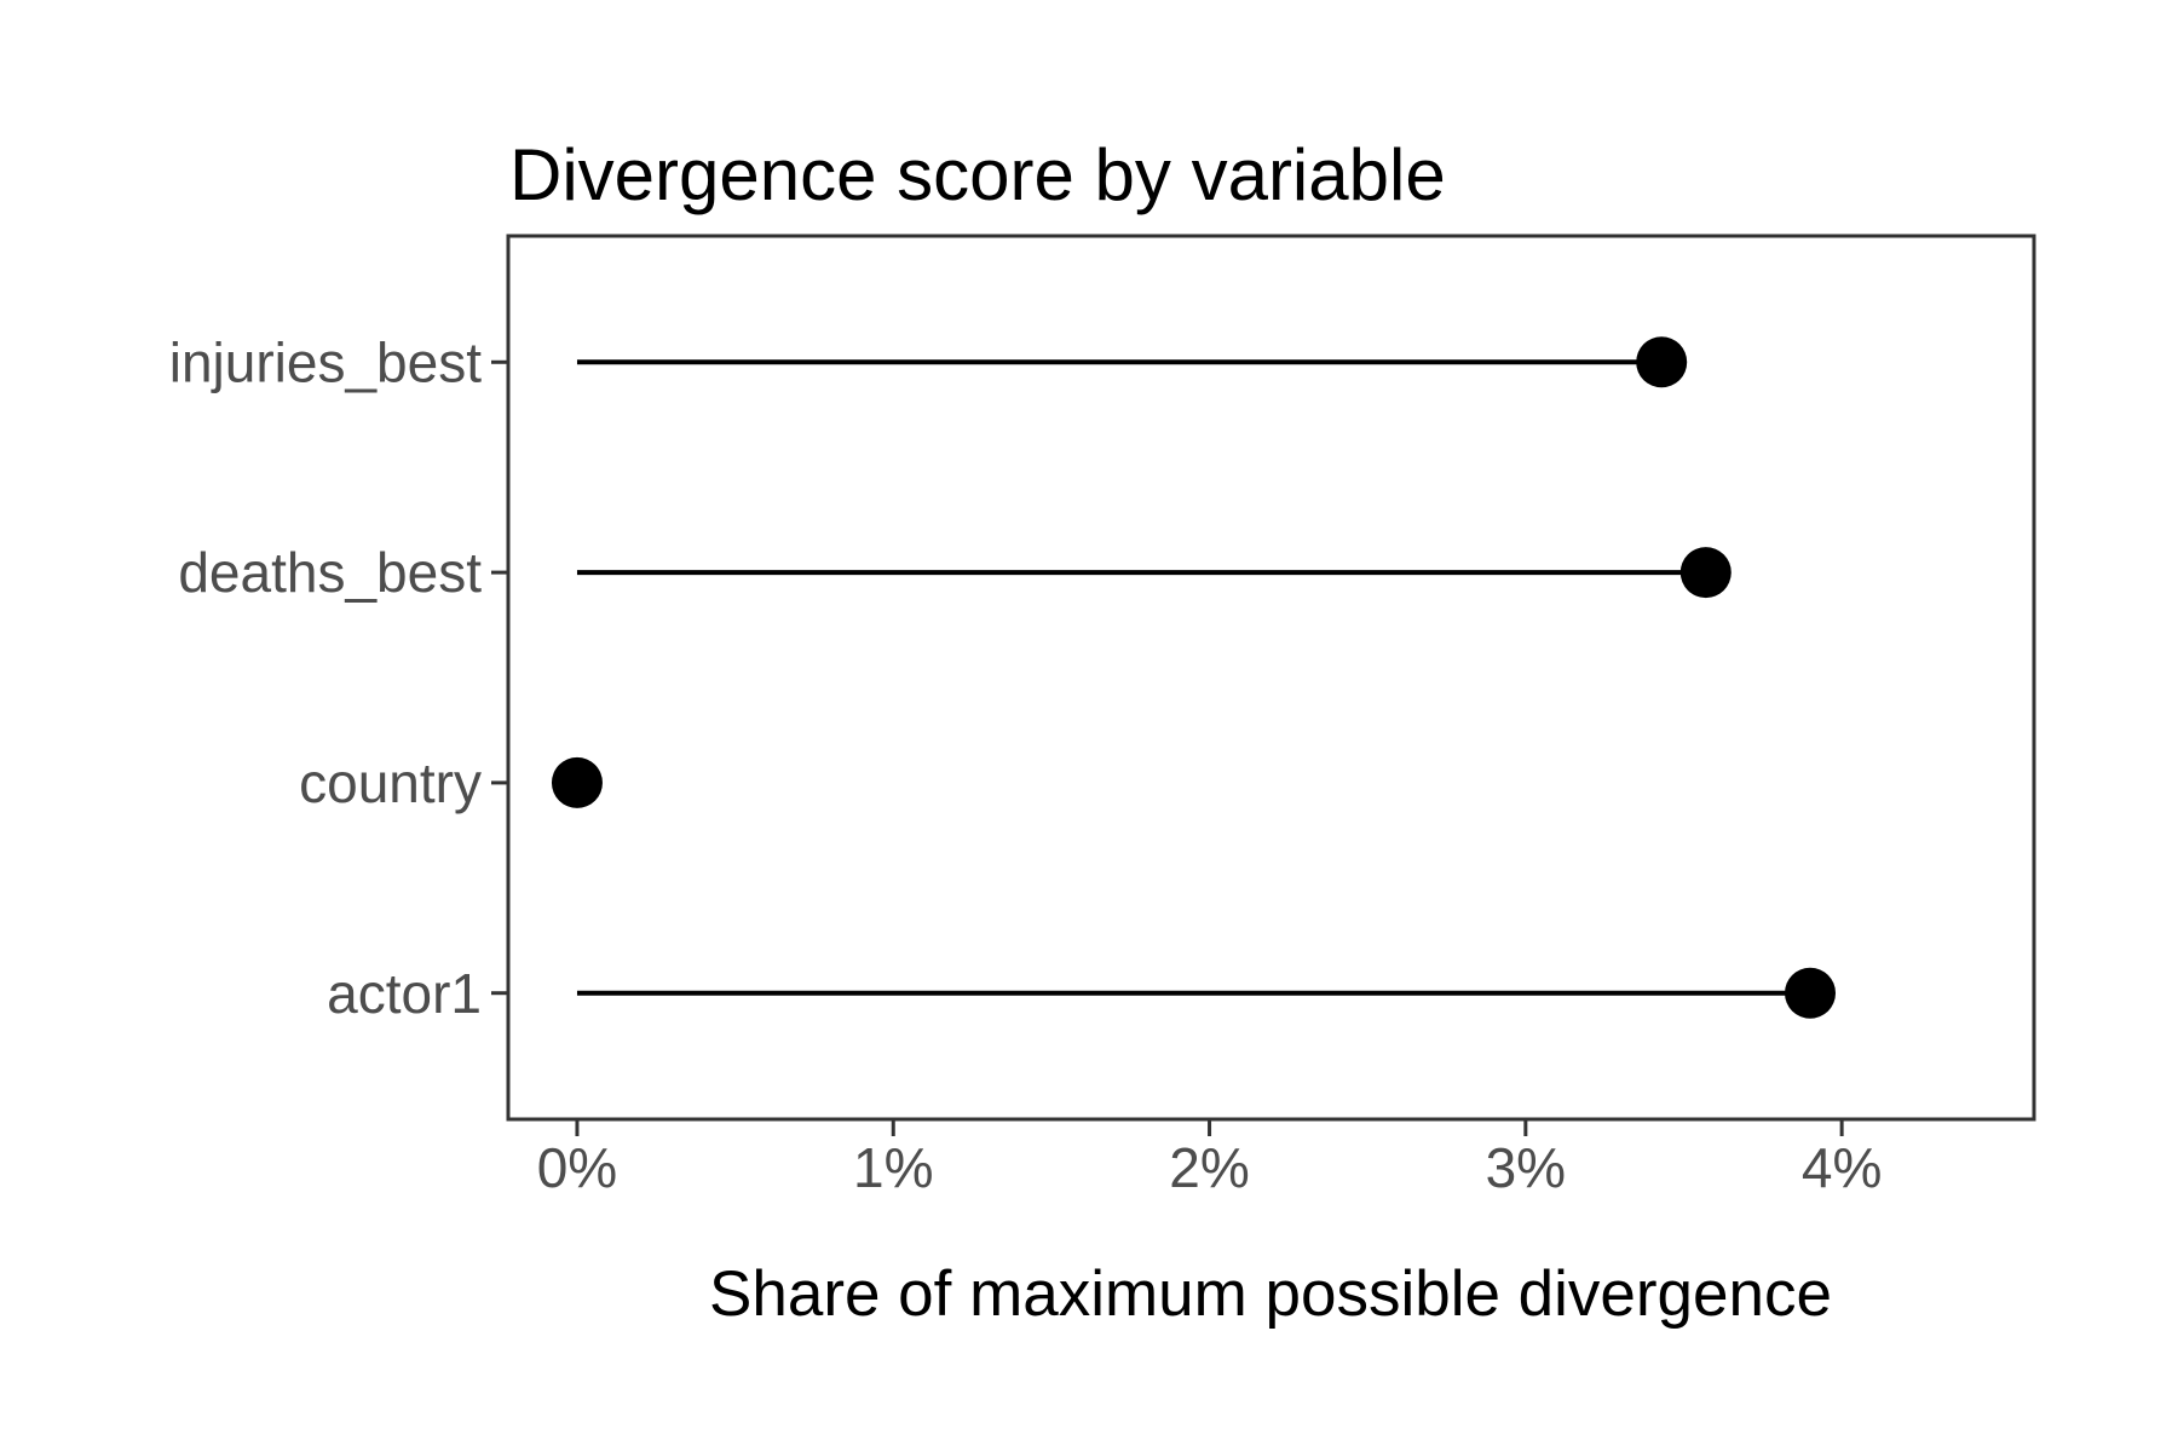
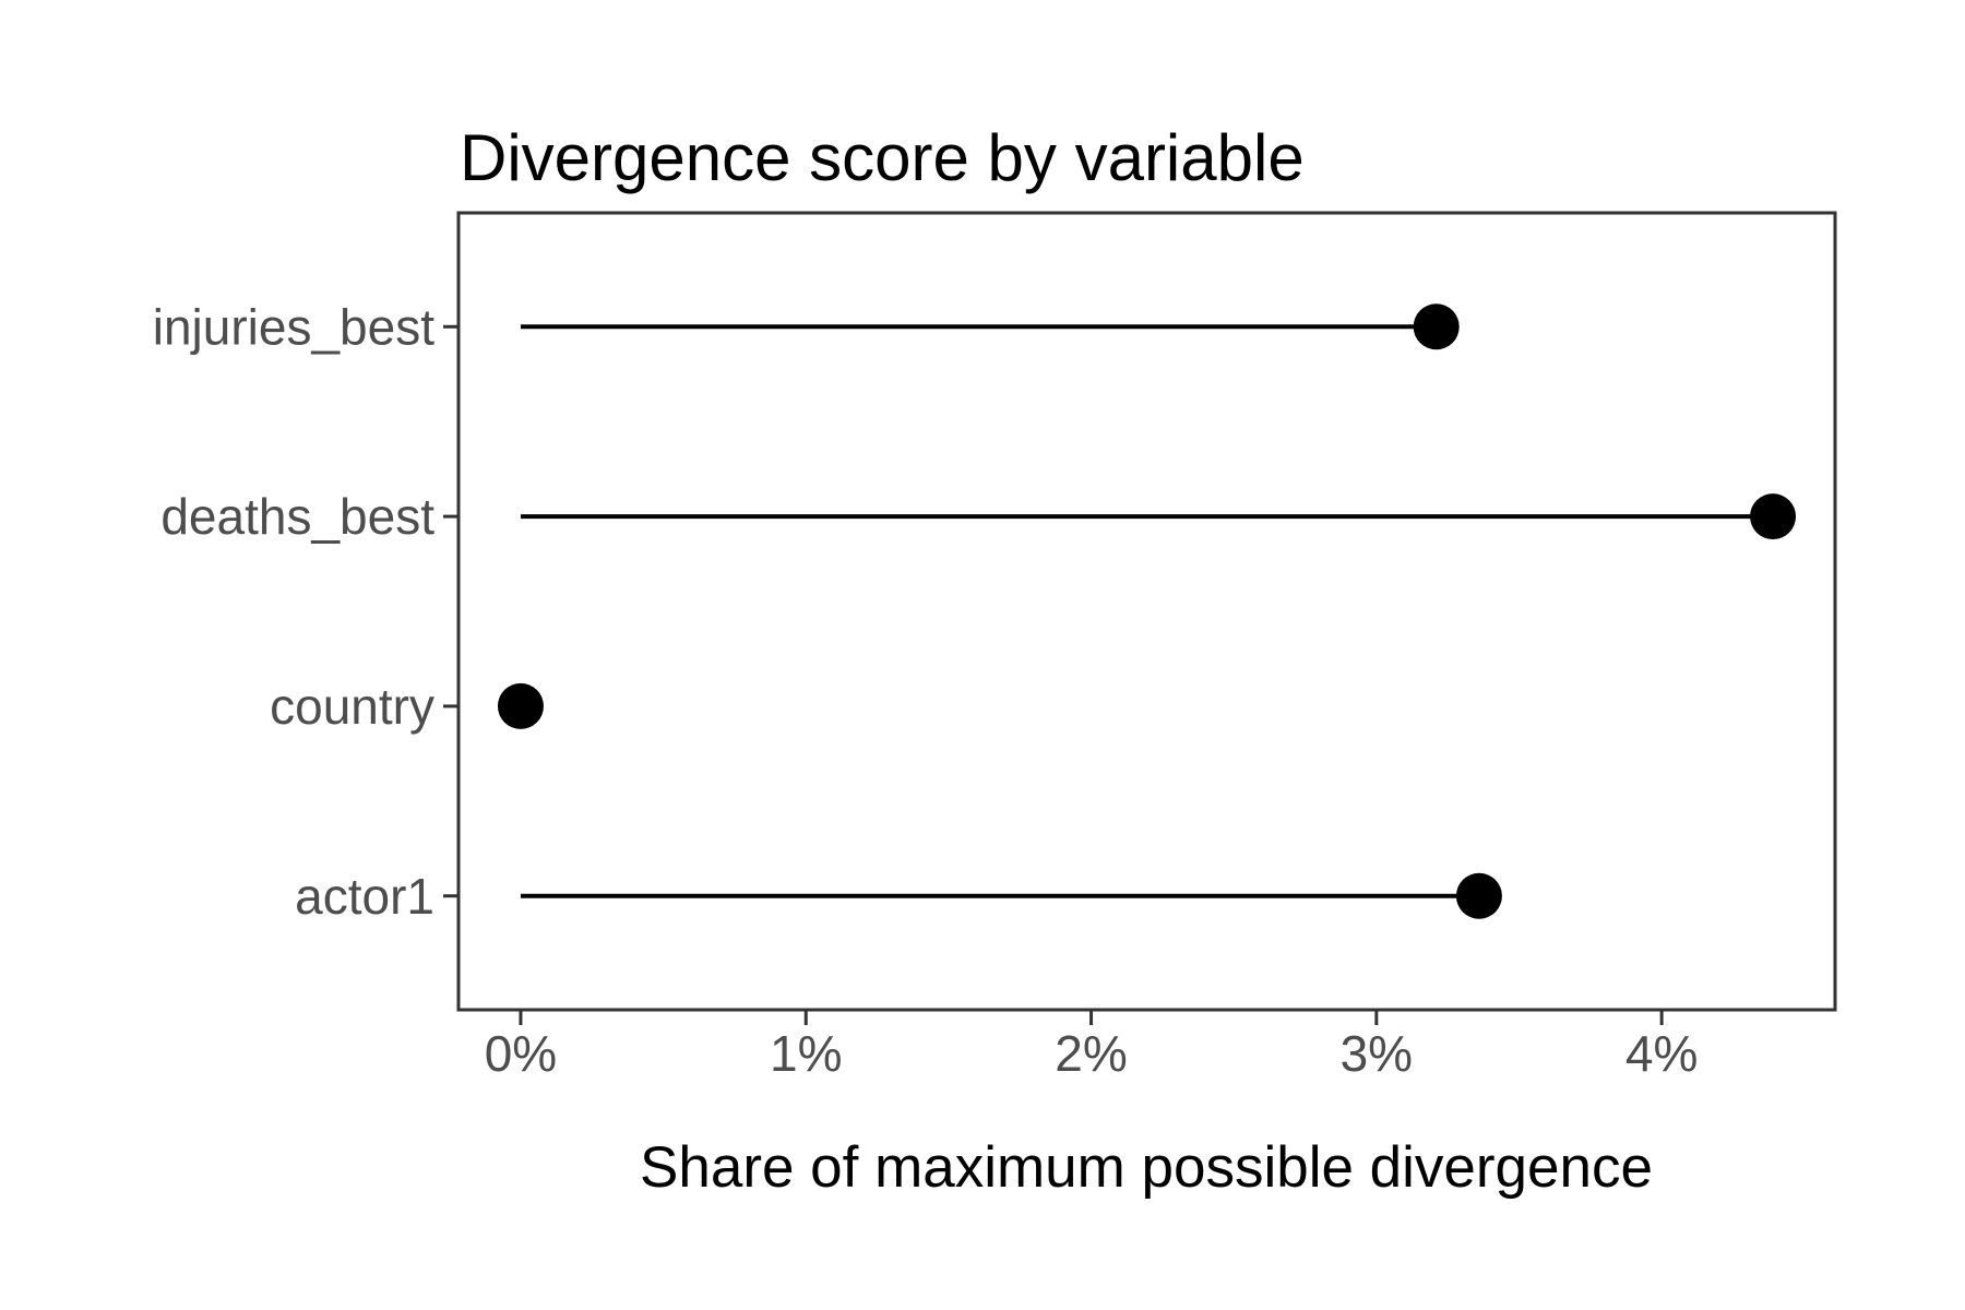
injuries_best: 3.43% -> 3.21%
deaths_best: 3.57% -> 4.39%
actor1: 3.90% -> 3.36%
